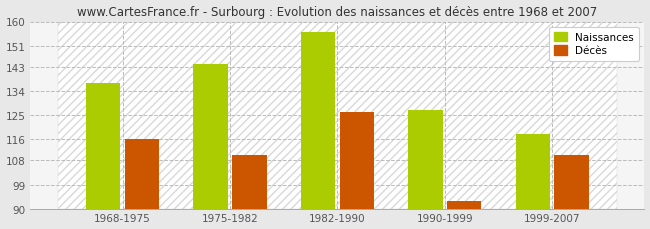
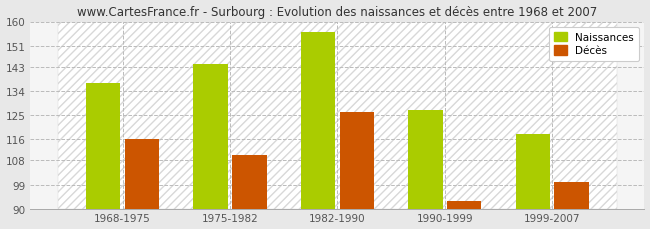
Décès/1999-2007: 110 -> 100
